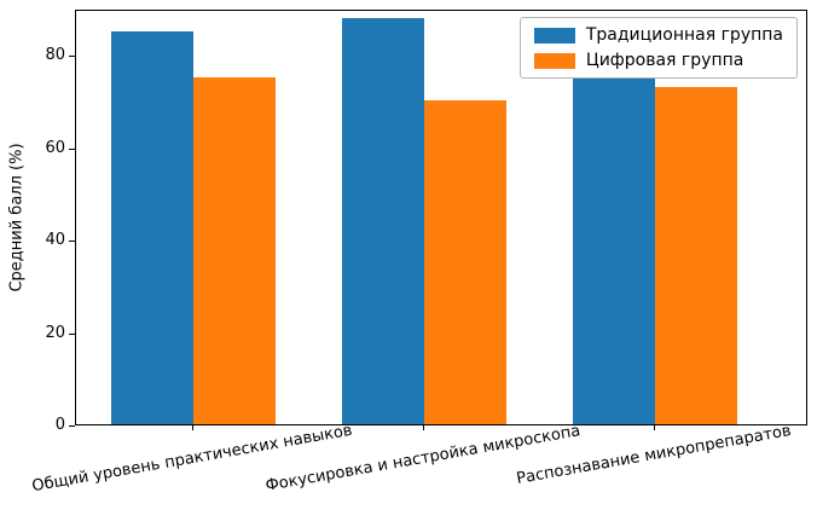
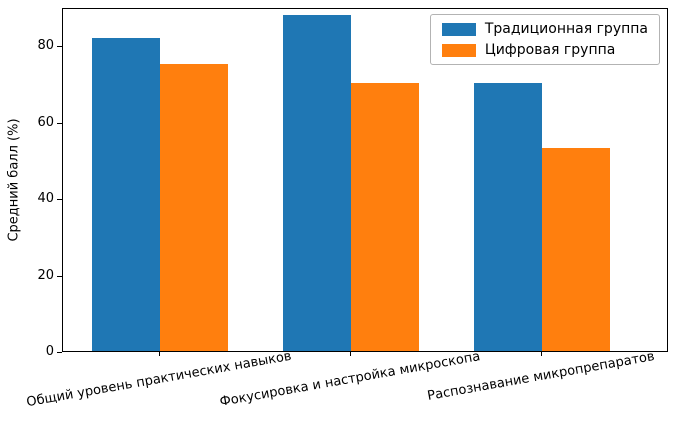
Традиционная группа/Общий уровень практических навыков: 85 -> 82
Традиционная группа/Распознавание микропрепаратов: 80 -> 70
Цифровая группа/Распознавание микропрепаратов: 73 -> 53
